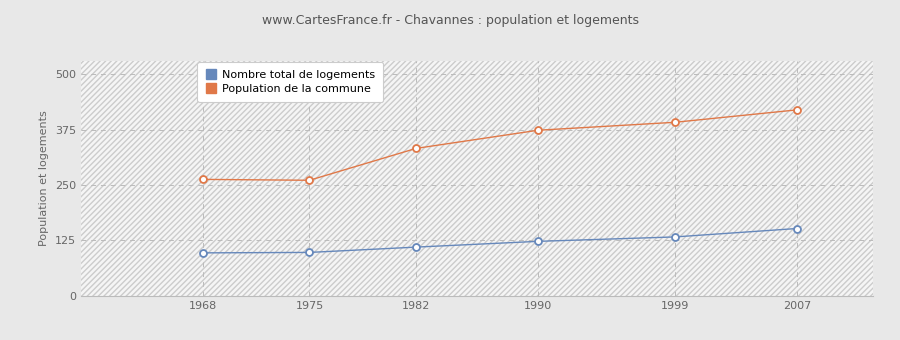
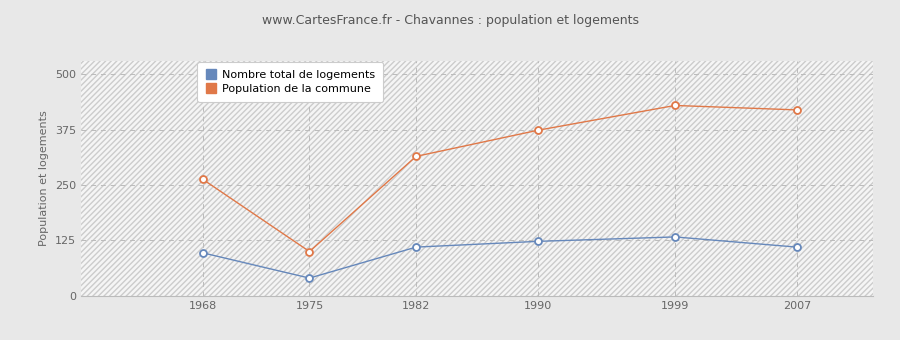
Nombre total de logements/1975: 98 -> 40
Population de la commune/1975: 261 -> 100
Population de la commune/1982: 333 -> 315
Population de la commune/1999: 392 -> 430
Nombre total de logements/2007: 152 -> 110
